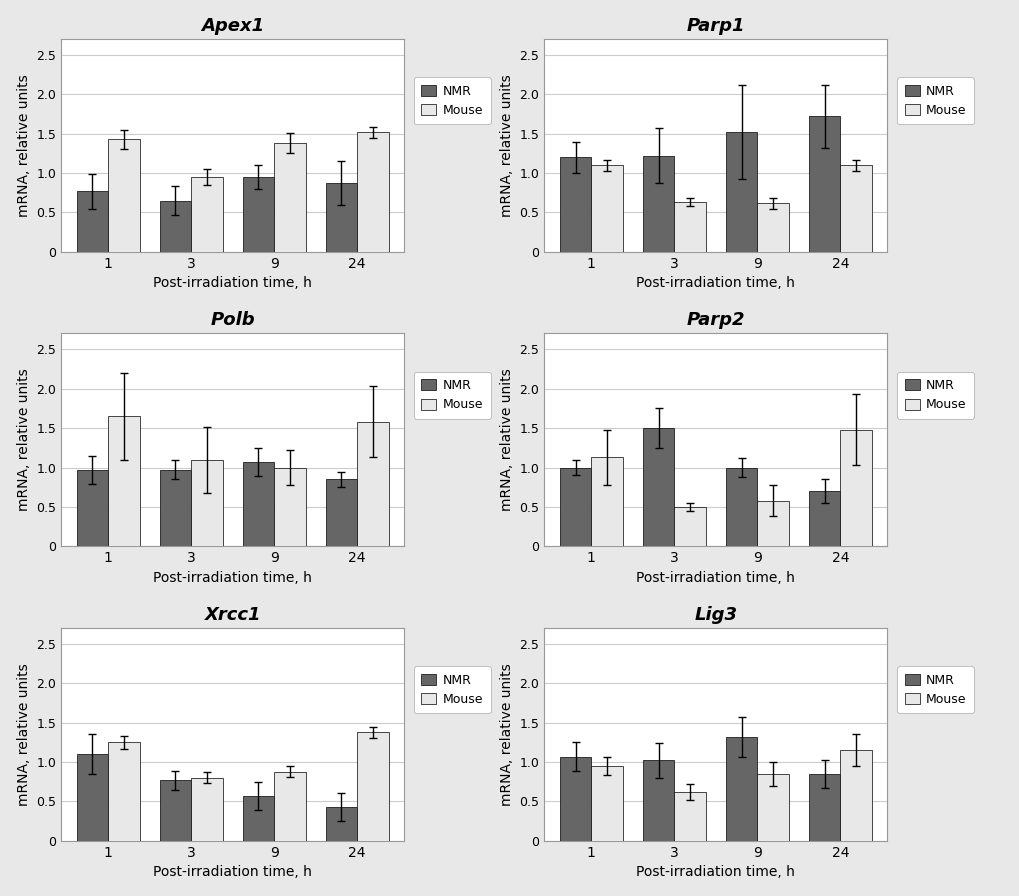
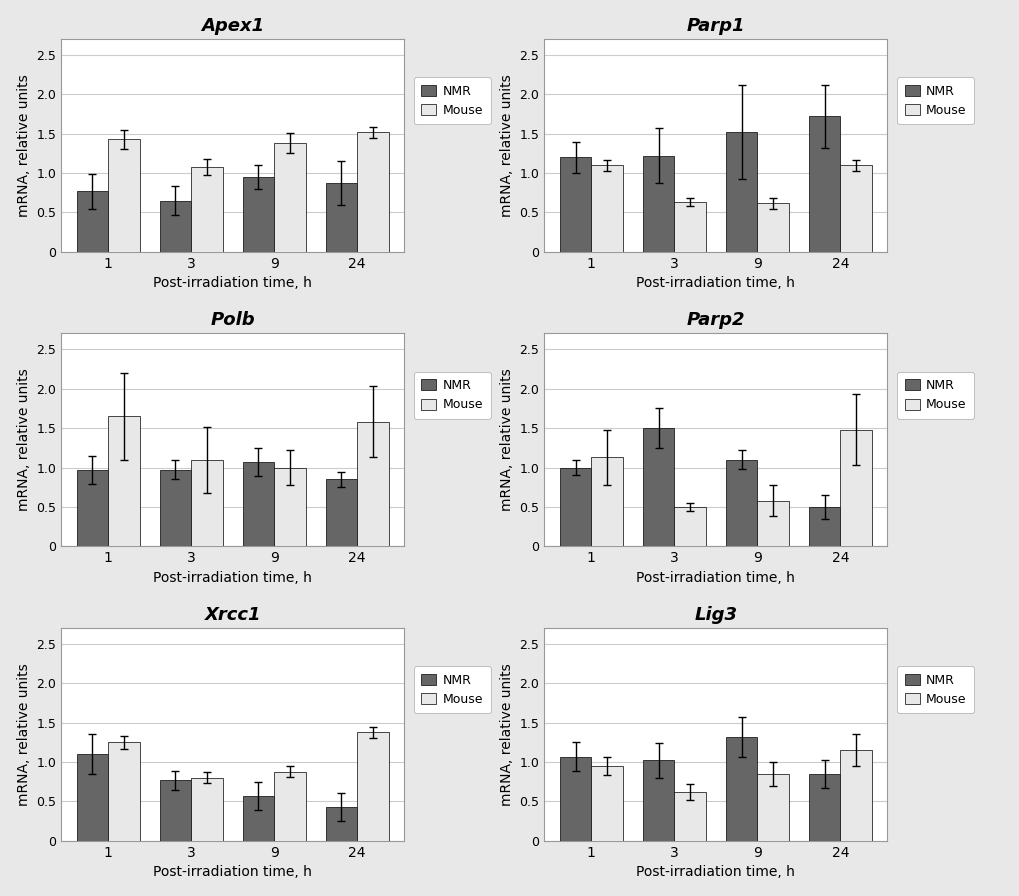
Apex1/Mouse/3: 0.95 -> 1.08
Parp2/NMR/9: 1.0 -> 1.1
Parp2/NMR/24: 0.7 -> 0.5
